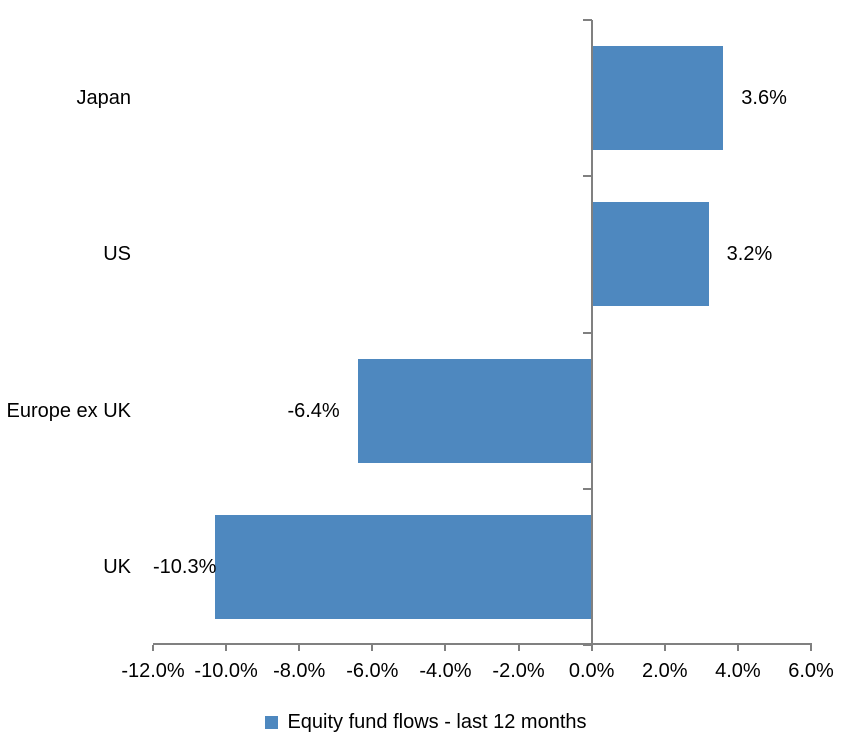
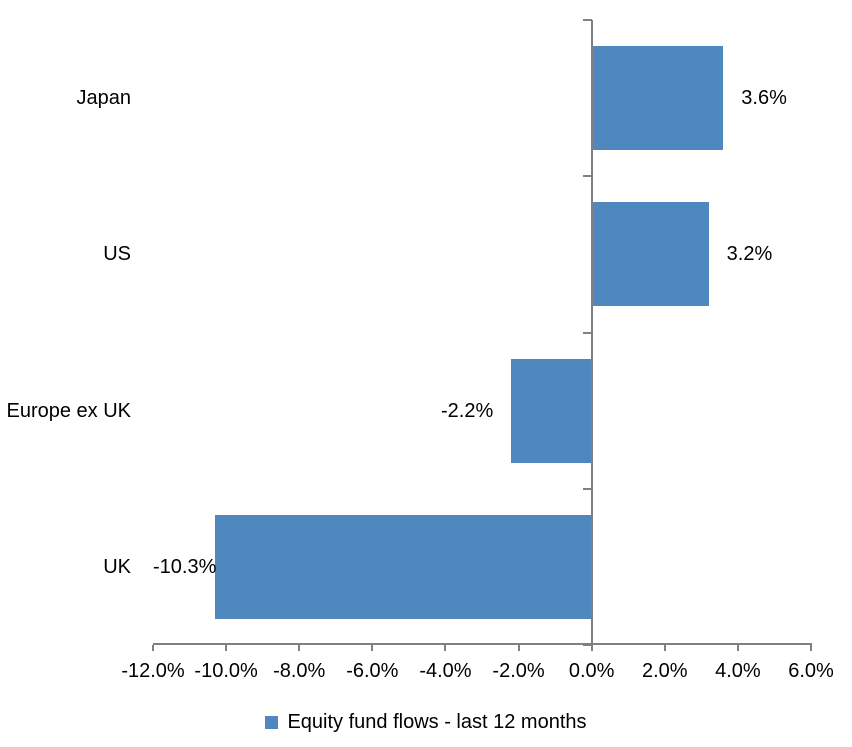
Europe ex UK: -6.4% -> -2.2%
